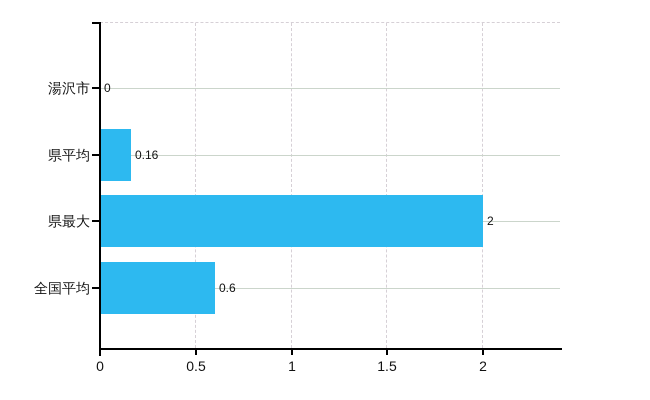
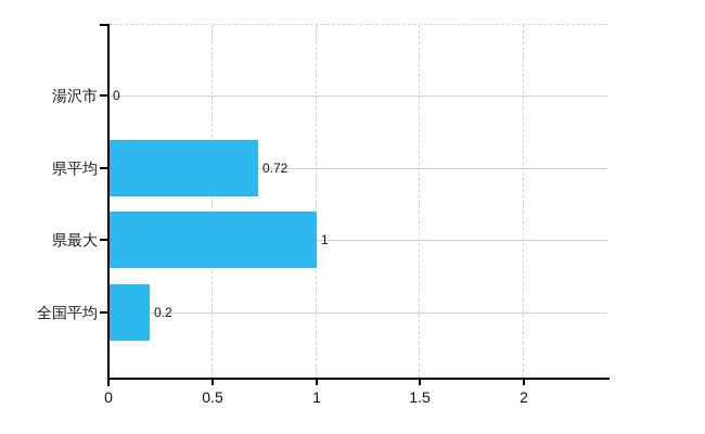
県平均: 0.16 -> 0.72
県最大: 2 -> 1
全国平均: 0.6 -> 0.2
